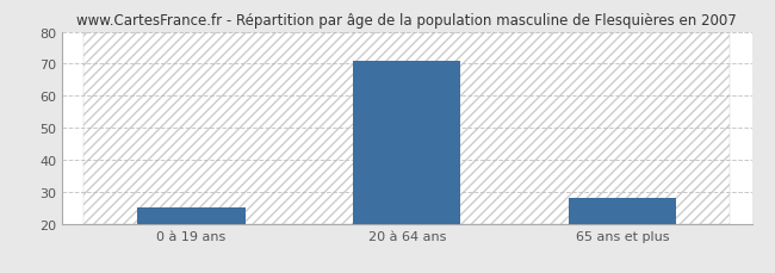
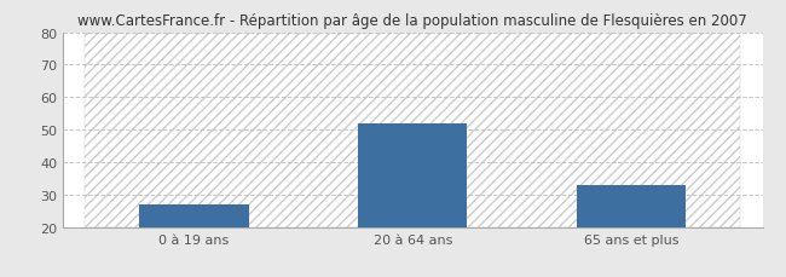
0 à 19 ans: 25 -> 27
20 à 64 ans: 71 -> 52
65 ans et plus: 28 -> 33
